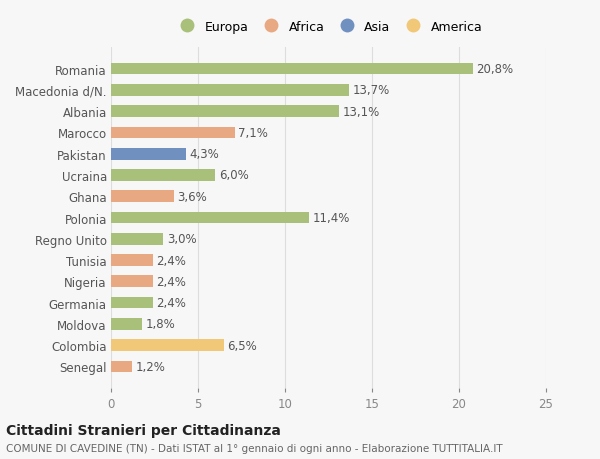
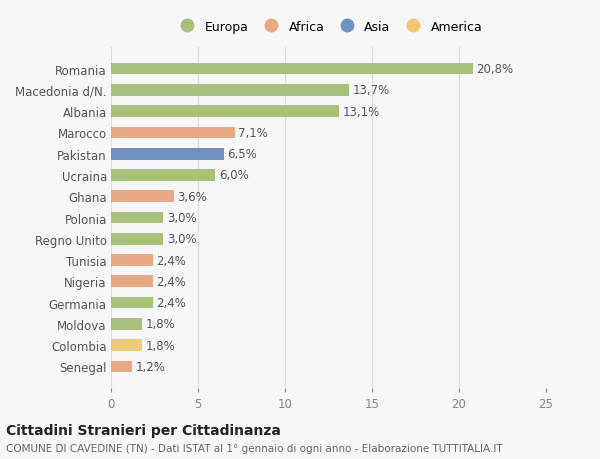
Pakistan: 4,3% -> 6,5%
Polonia: 11,4% -> 3,0%
Colombia: 6,5% -> 1,8%
